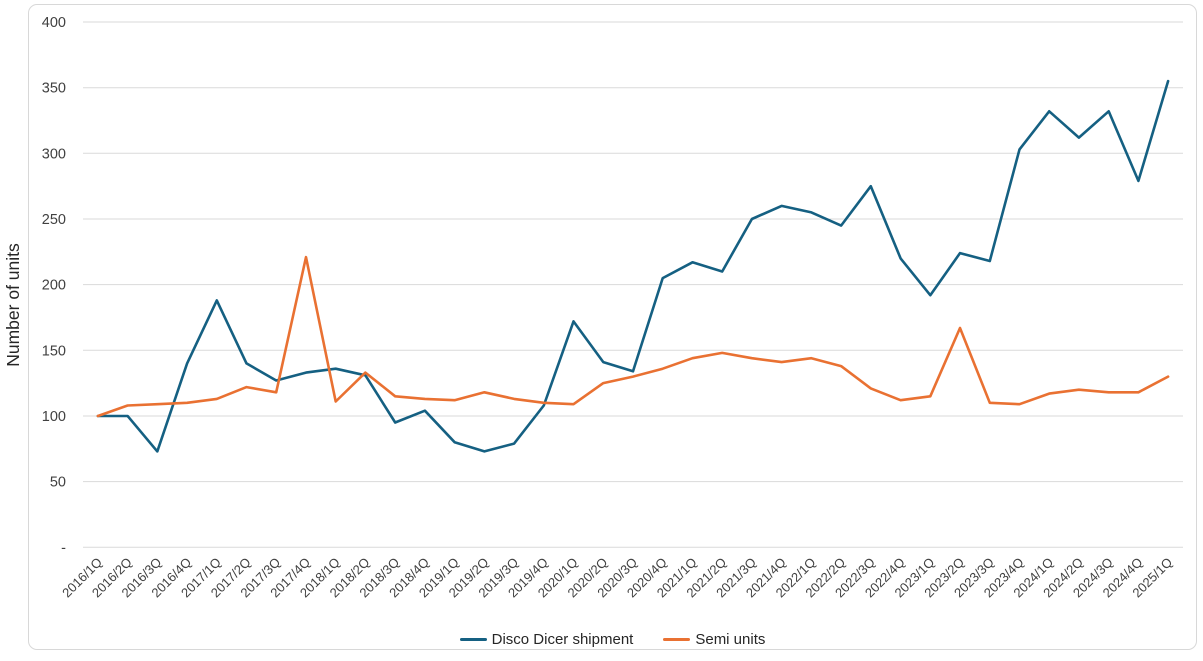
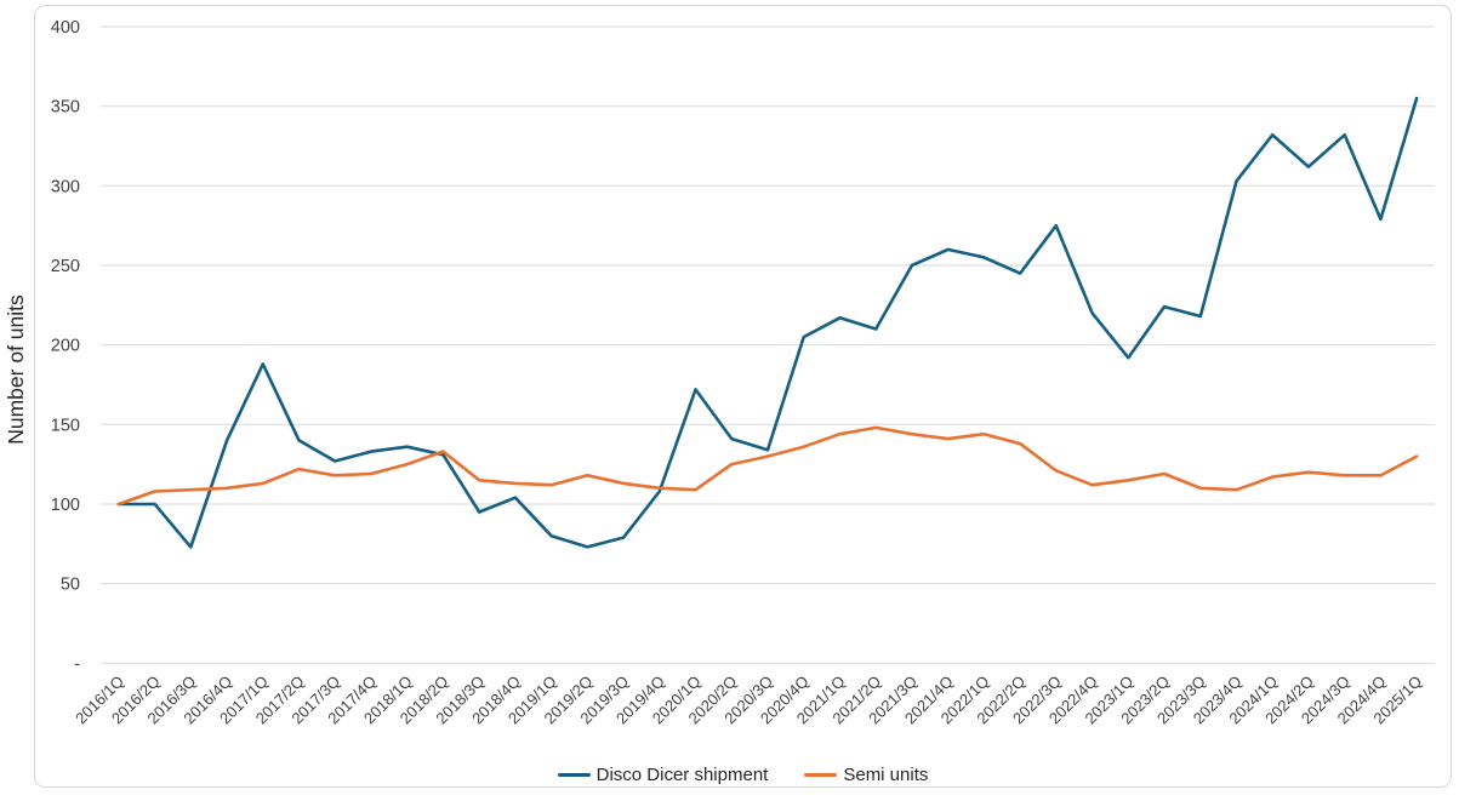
Semi units/2017/4Q: 221 -> 119
Semi units/2018/1Q: 111 -> 125
Semi units/2023/2Q: 167 -> 119
